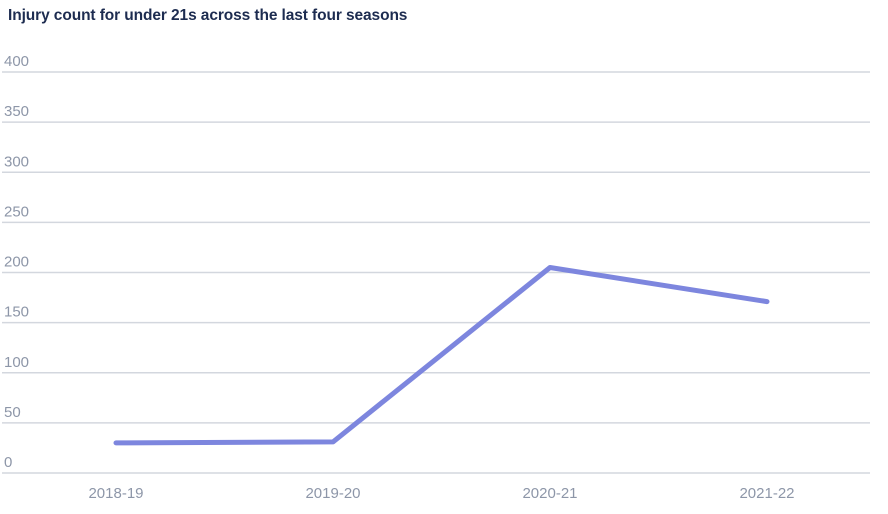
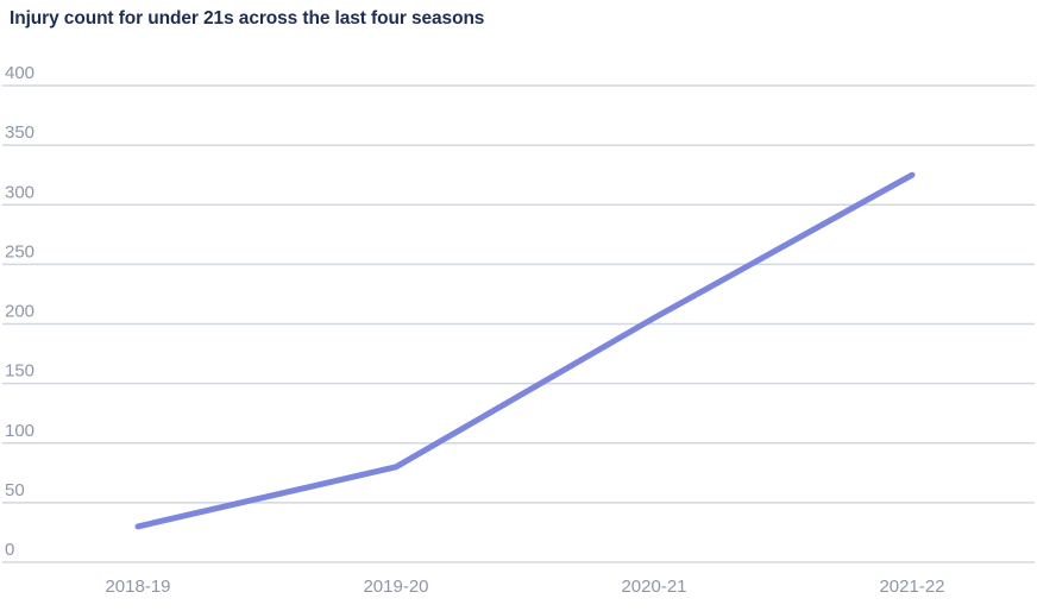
2019-20: 31 -> 80
2021-22: 171 -> 325
